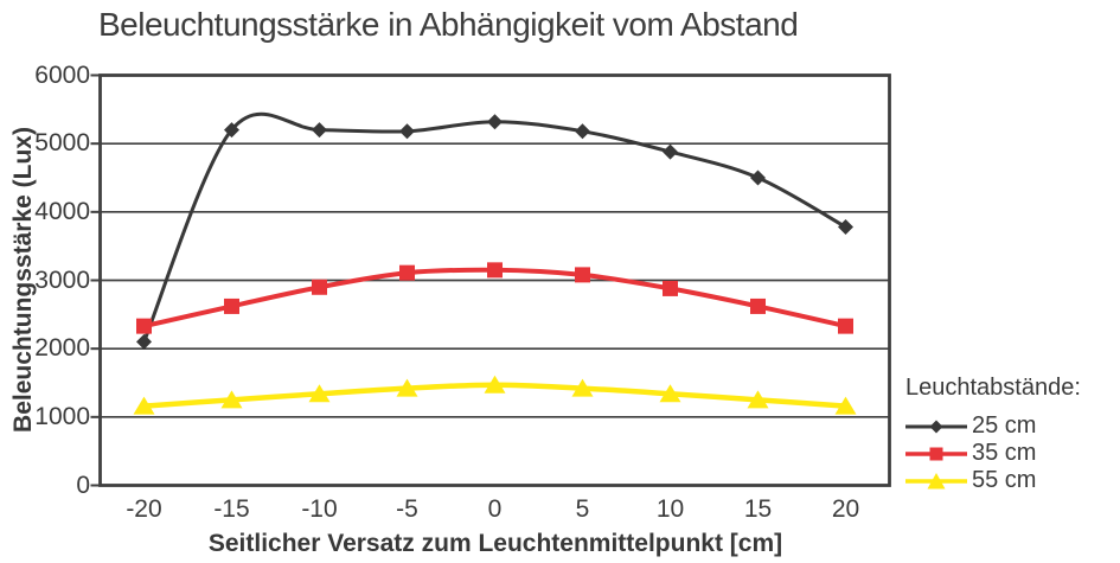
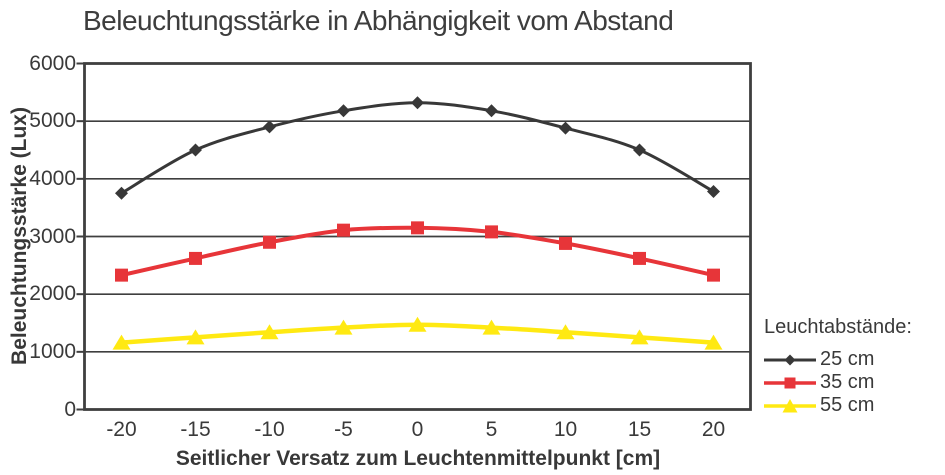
25 cm/-20: 2100 -> 3800
25 cm/-15: 5200 -> 4500
25 cm/-10: 5200 -> 4900
